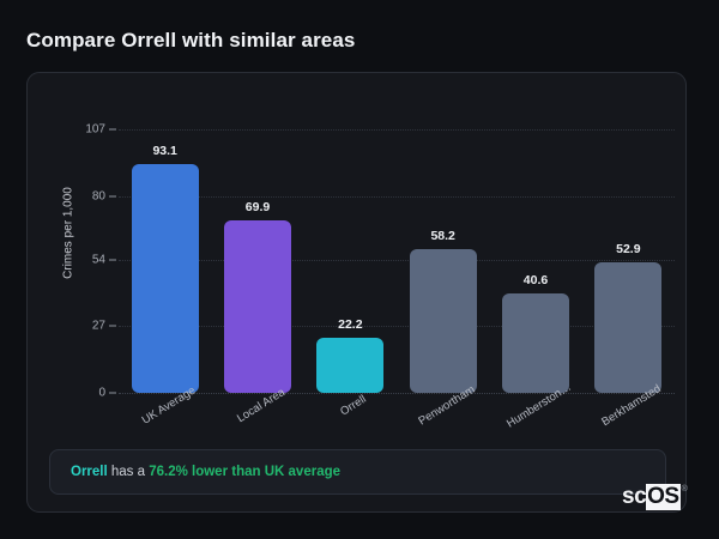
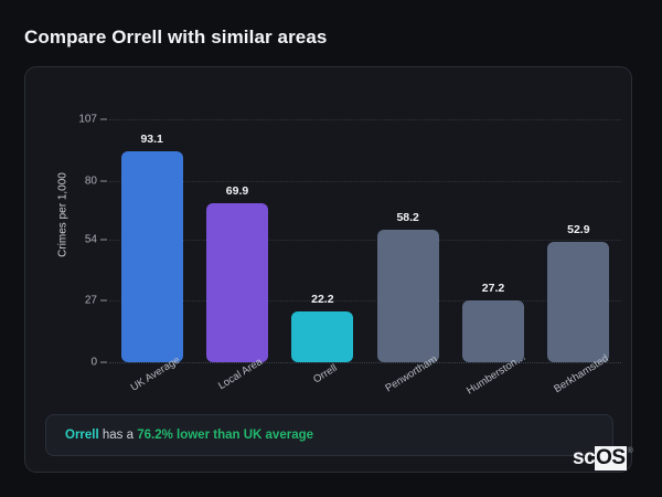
Humberston…: 40.6 -> 27.2
